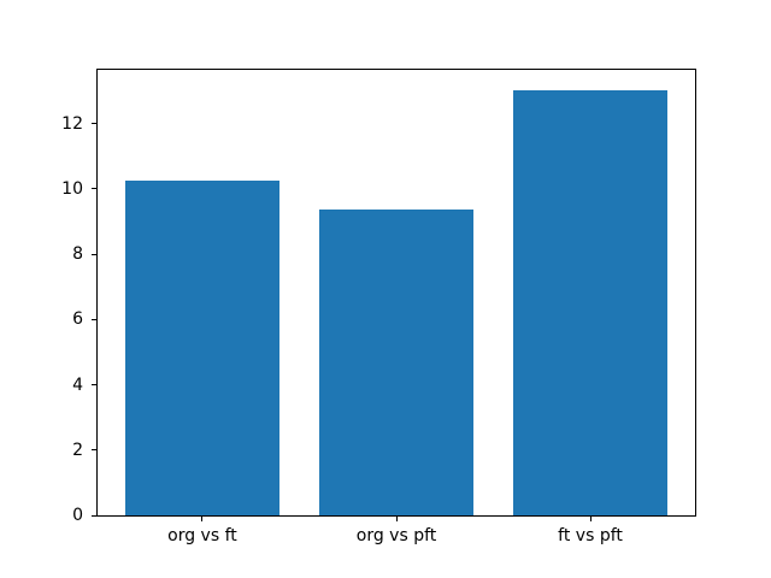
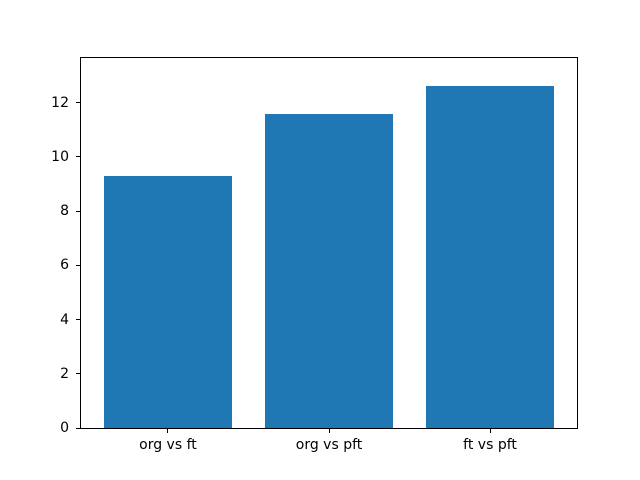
org vs ft: 10.3 -> 9.3
org vs pft: 9.4 -> 11.6
ft vs pft: 13.0 -> 12.6
